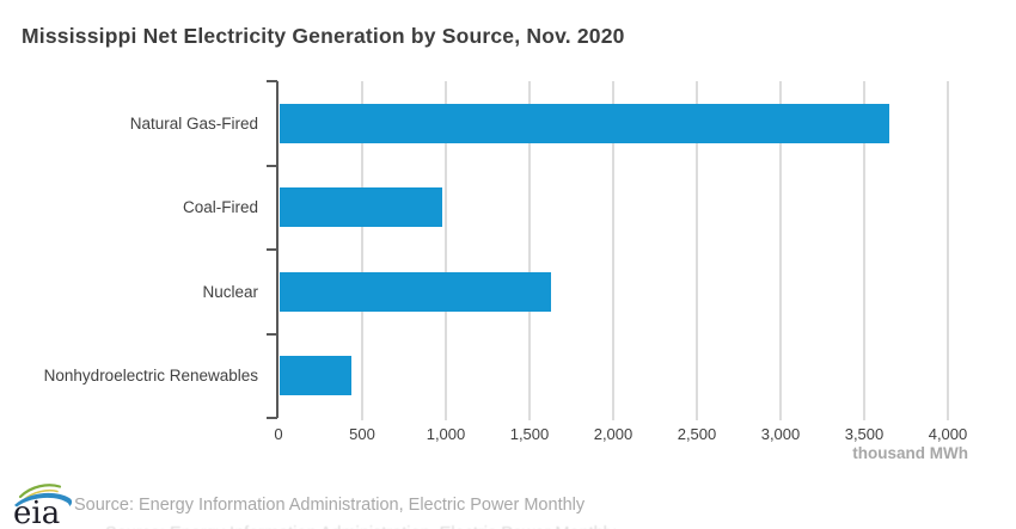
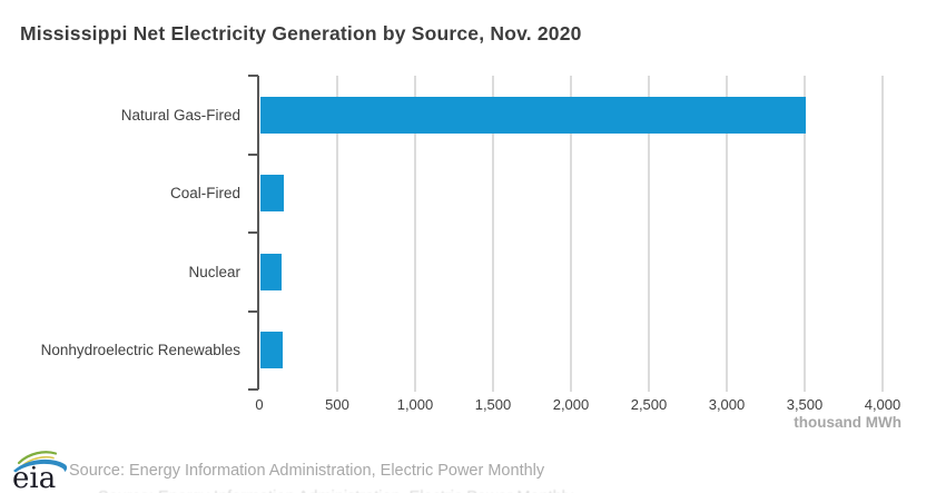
Natural Gas-Fired: 3640 -> 3500
Coal-Fired: 970 -> 150
Nuclear: 1620 -> 140
Nonhydroelectric Renewables: 430 -> 140
